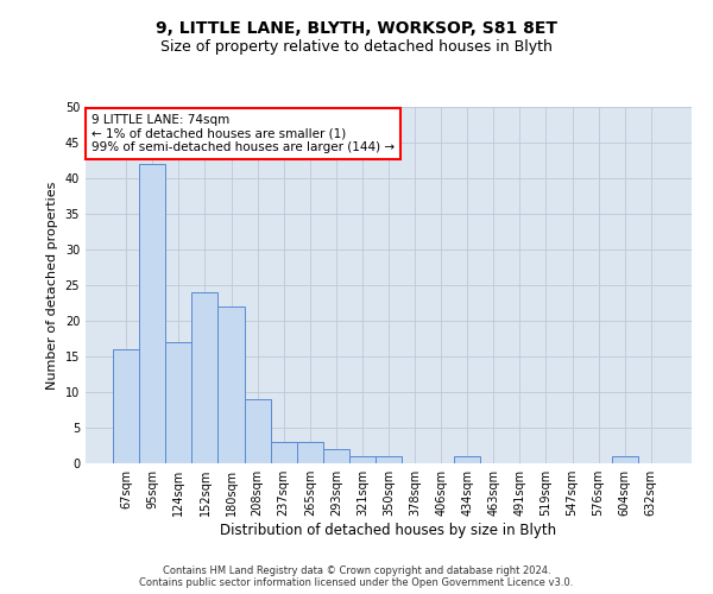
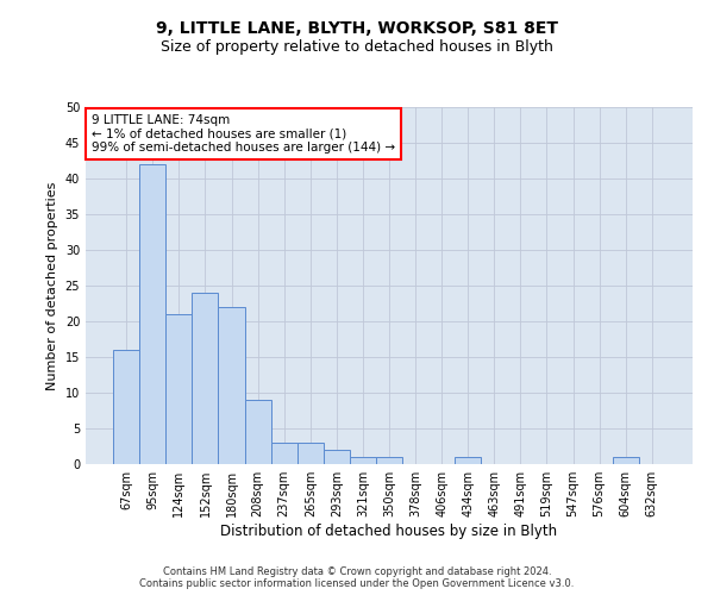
124sqm: 17 -> 21
